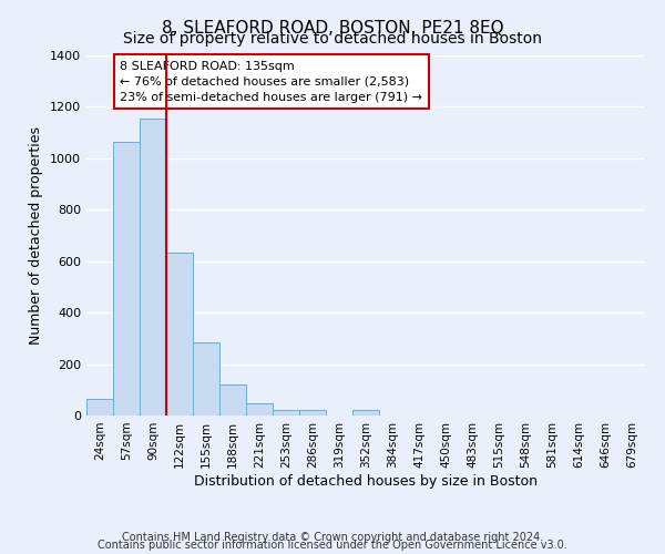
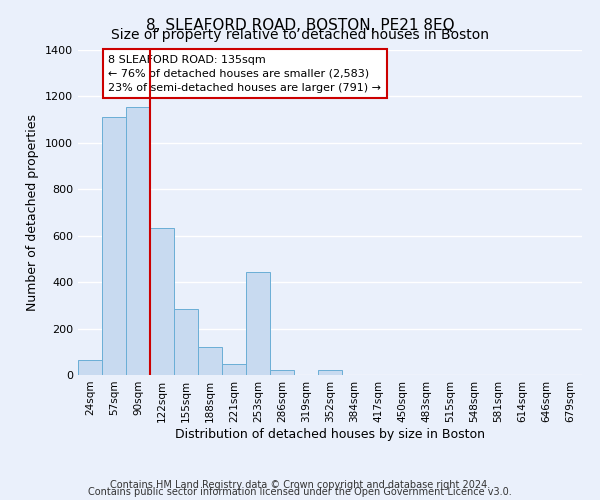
57sqm: 1065 -> 1110
253sqm: 20 -> 445
